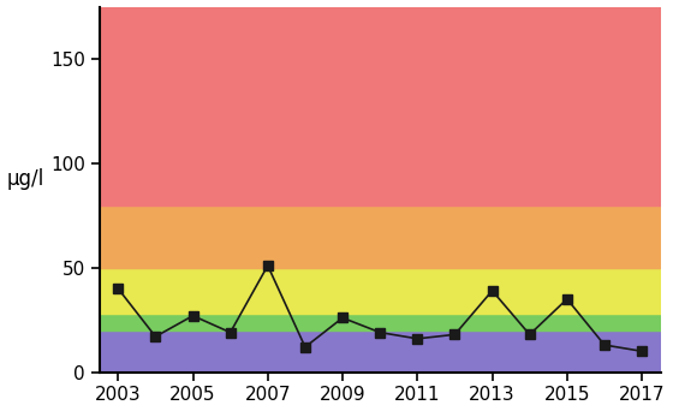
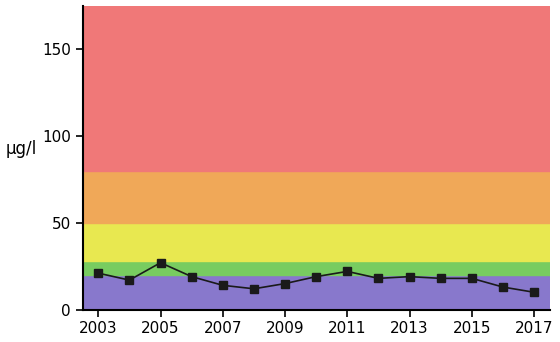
2003: 40 -> 21
2007: 51 -> 14
2009: 26 -> 15
2011: 16 -> 22
2013: 39 -> 19
2015: 35 -> 18
